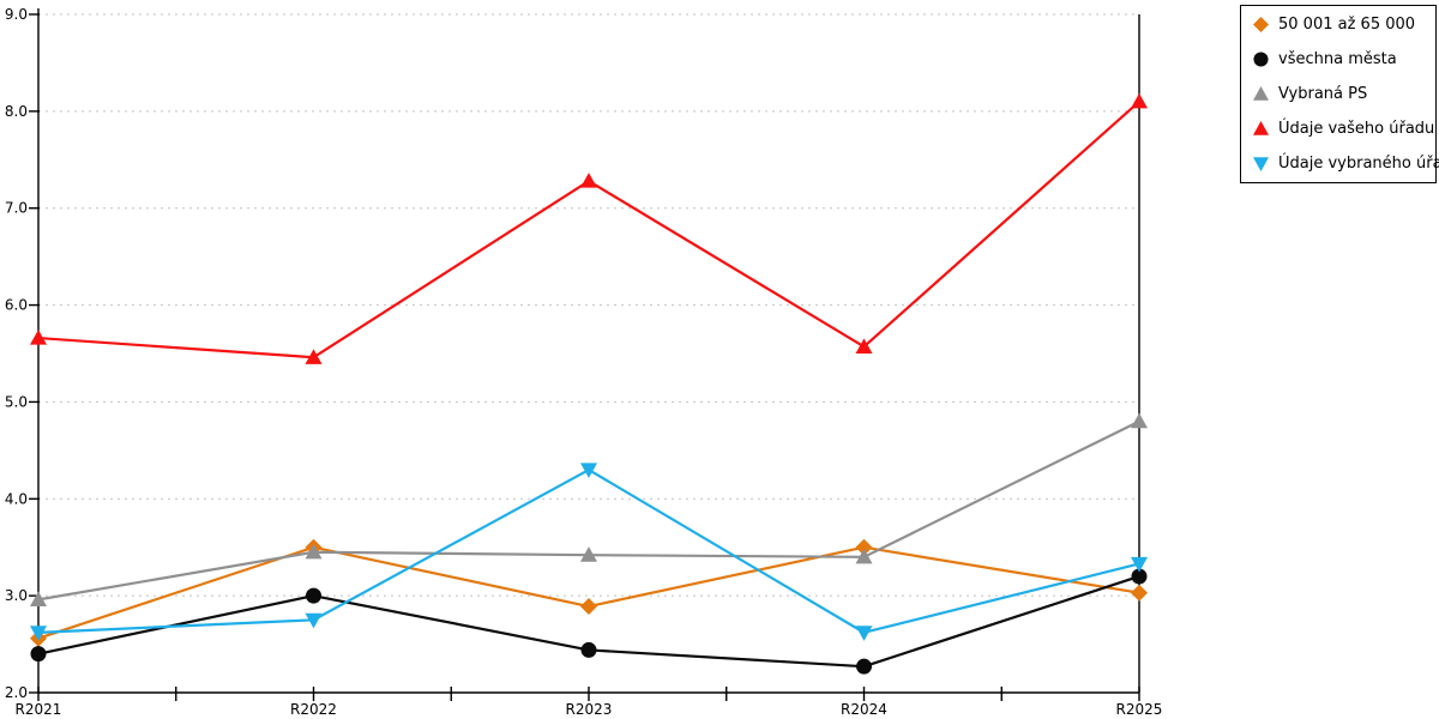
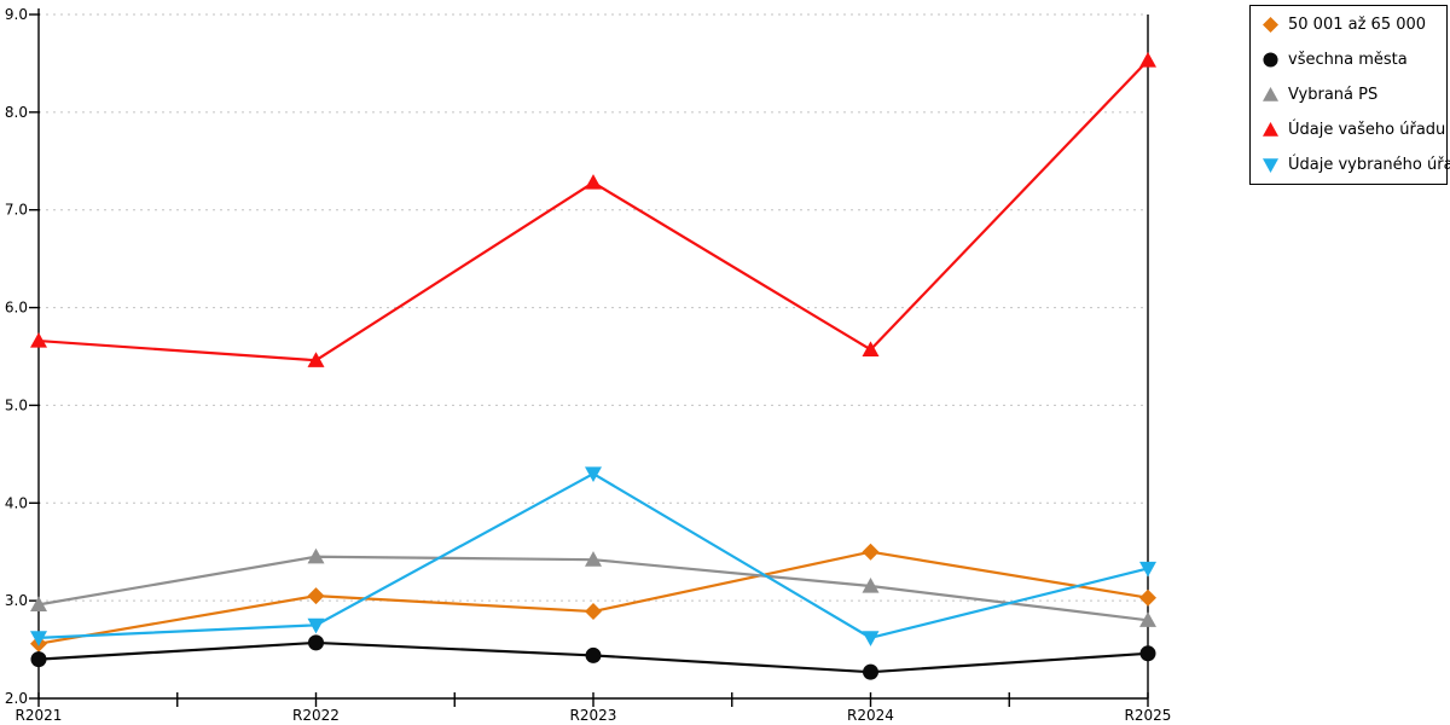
50 001 až 65 000/R2022: 3.5 -> 3.0
všechna města/R2022: 3.0 -> 2.6
Vybraná PS/R2024: 3.4 -> 3.1
všechna města/R2025: 3.2 -> 2.5
Vybraná PS/R2025: 4.8 -> 2.8
Údaje vašeho úřadu/R2025: 8.1 -> 8.5
